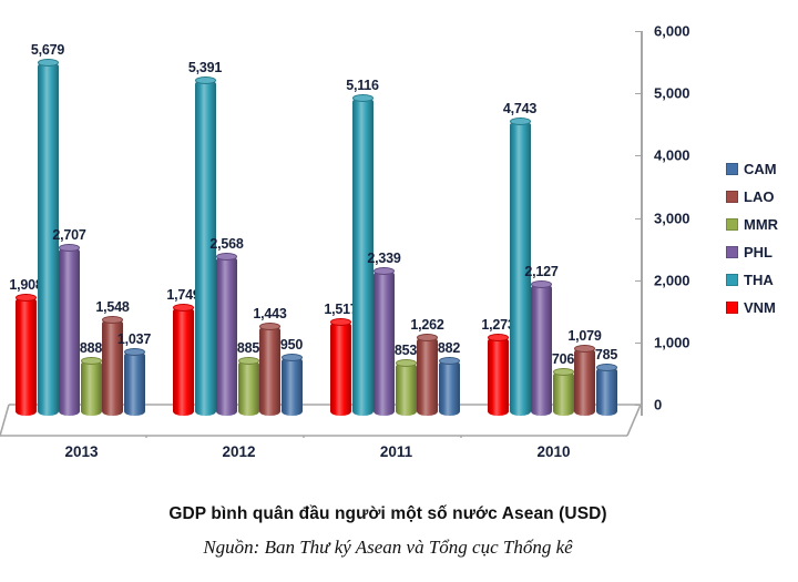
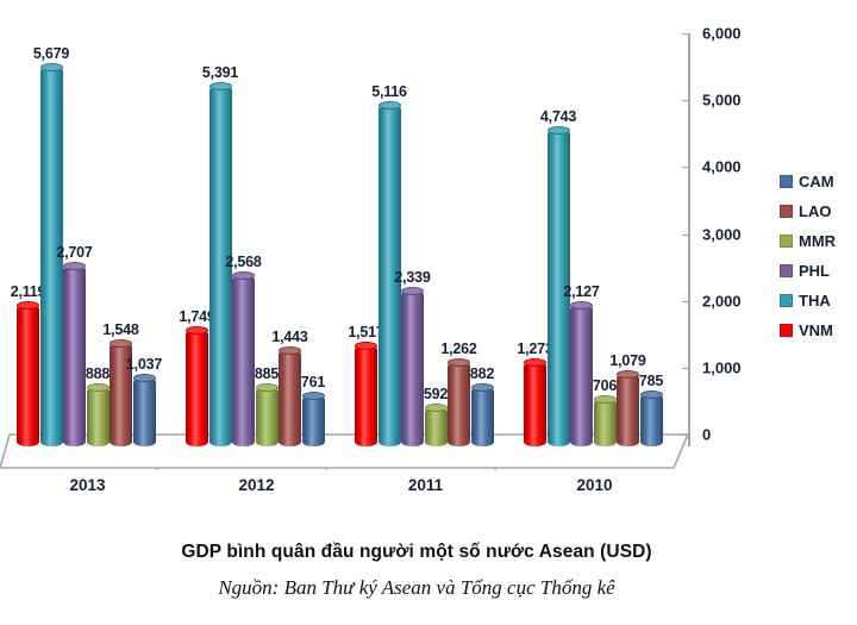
VNM/2013: 1,908 -> 2,119
CAM/2012: 950 -> 761
MMR/2011: 853 -> 592
